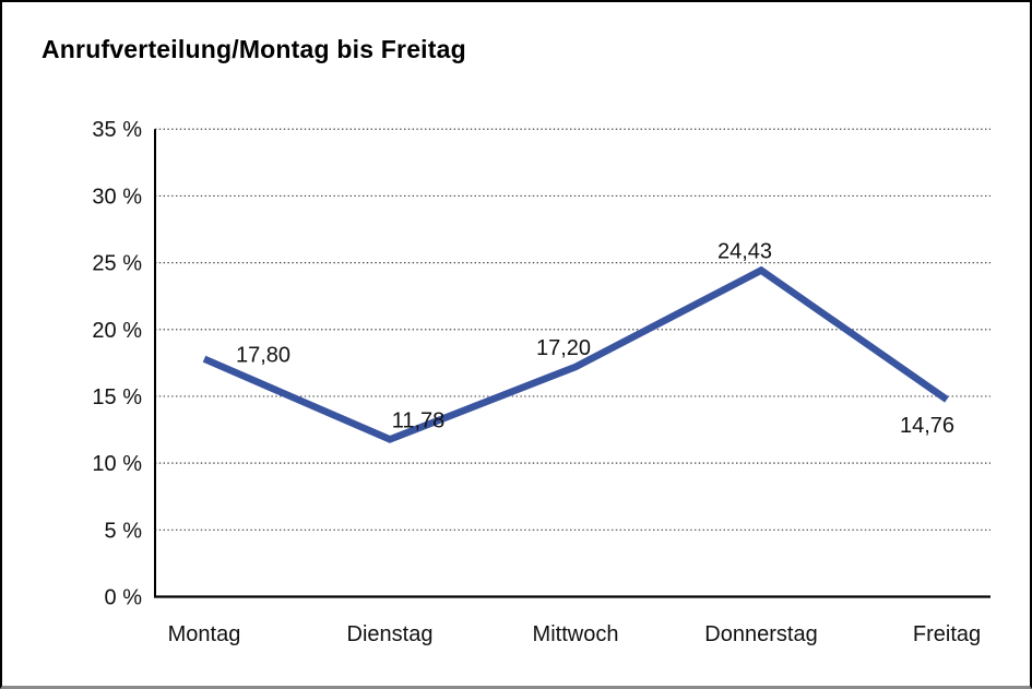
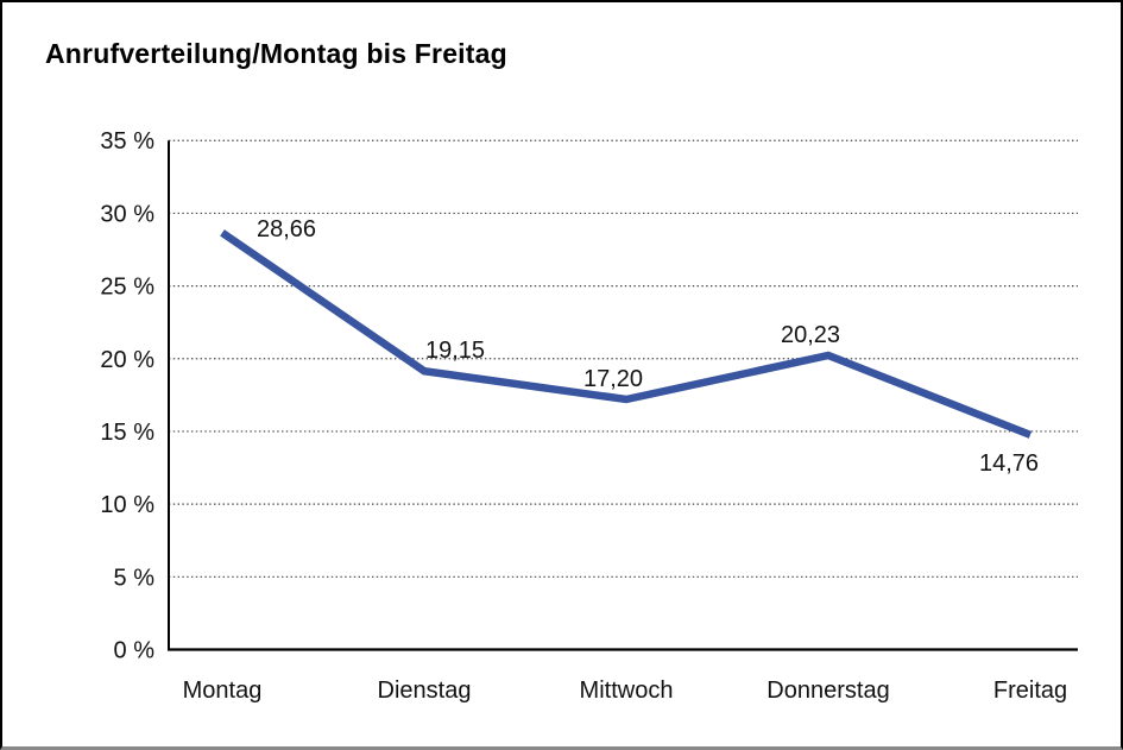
Montag: 17,80 -> 28,66
Dienstag: 11,78 -> 19,15
Donnerstag: 24,43 -> 20,23
